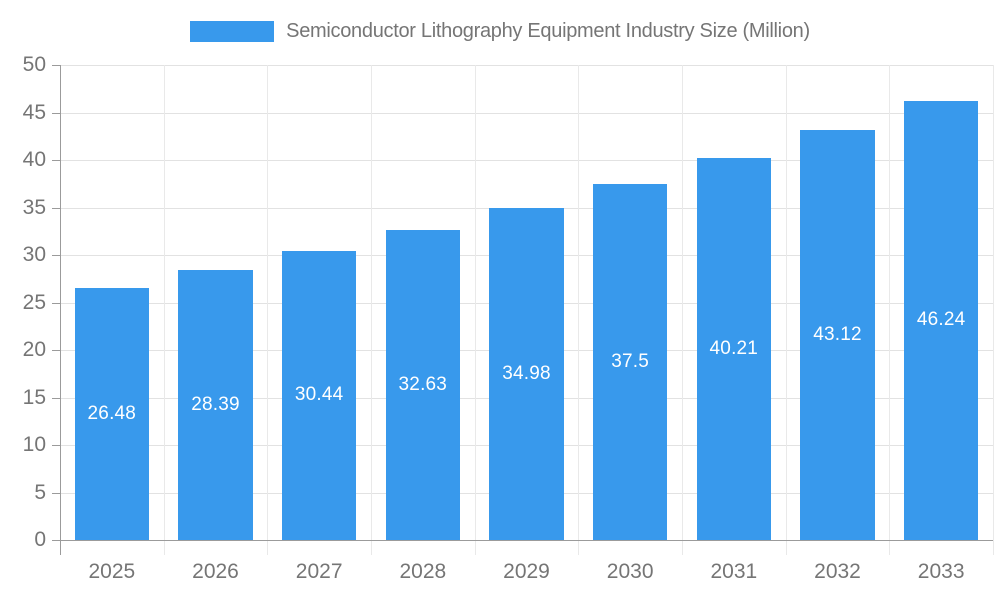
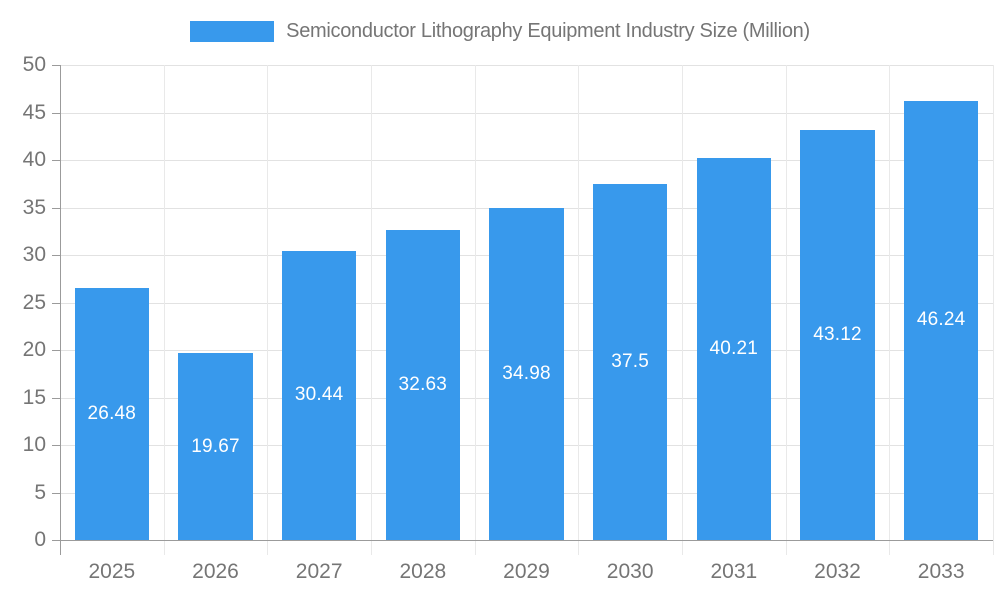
2026: 28.39 -> 19.67
